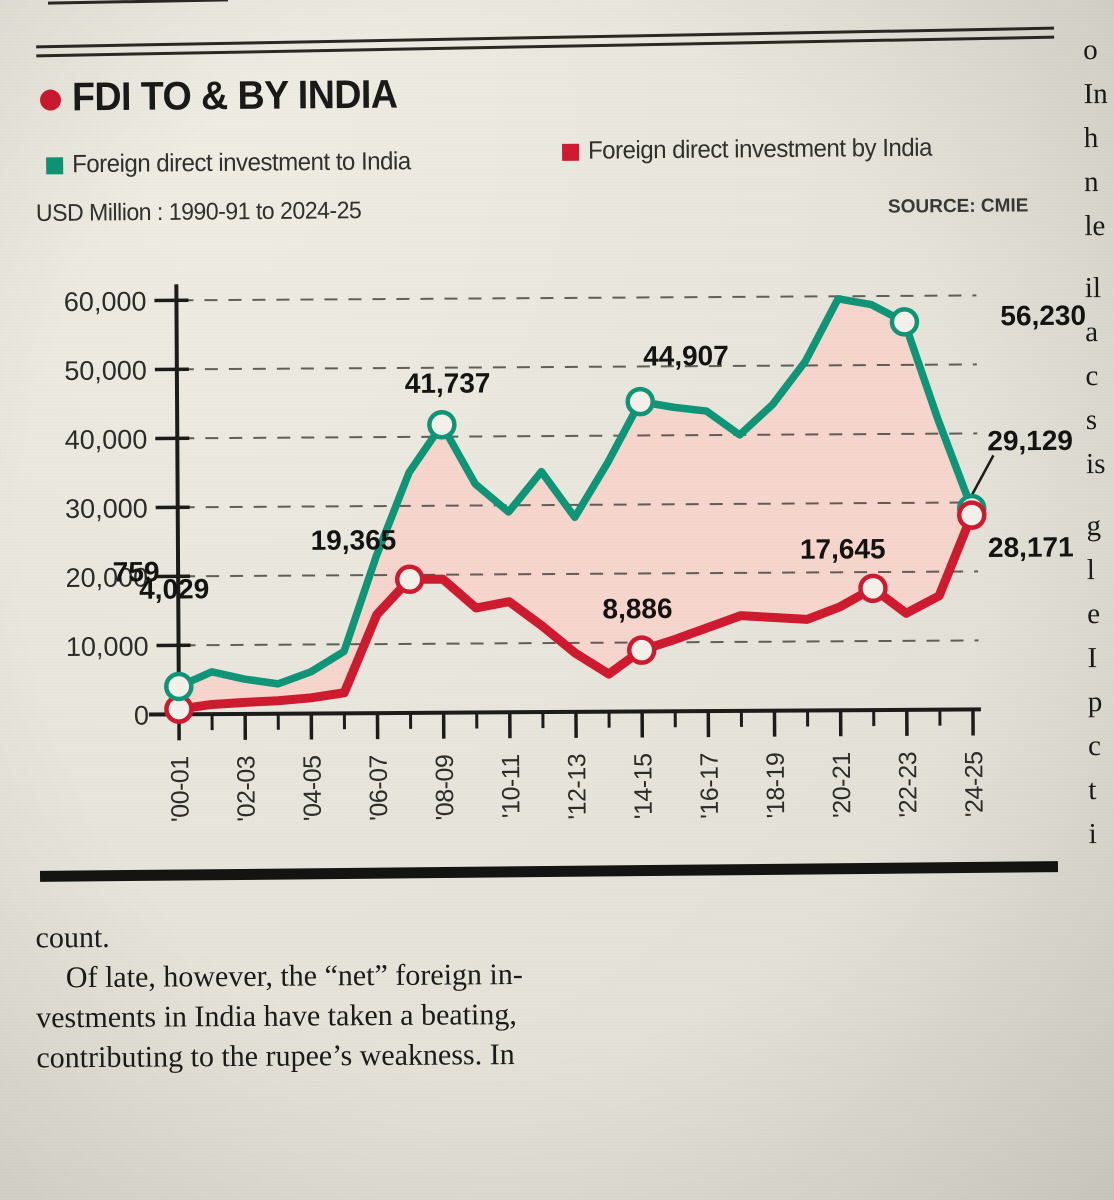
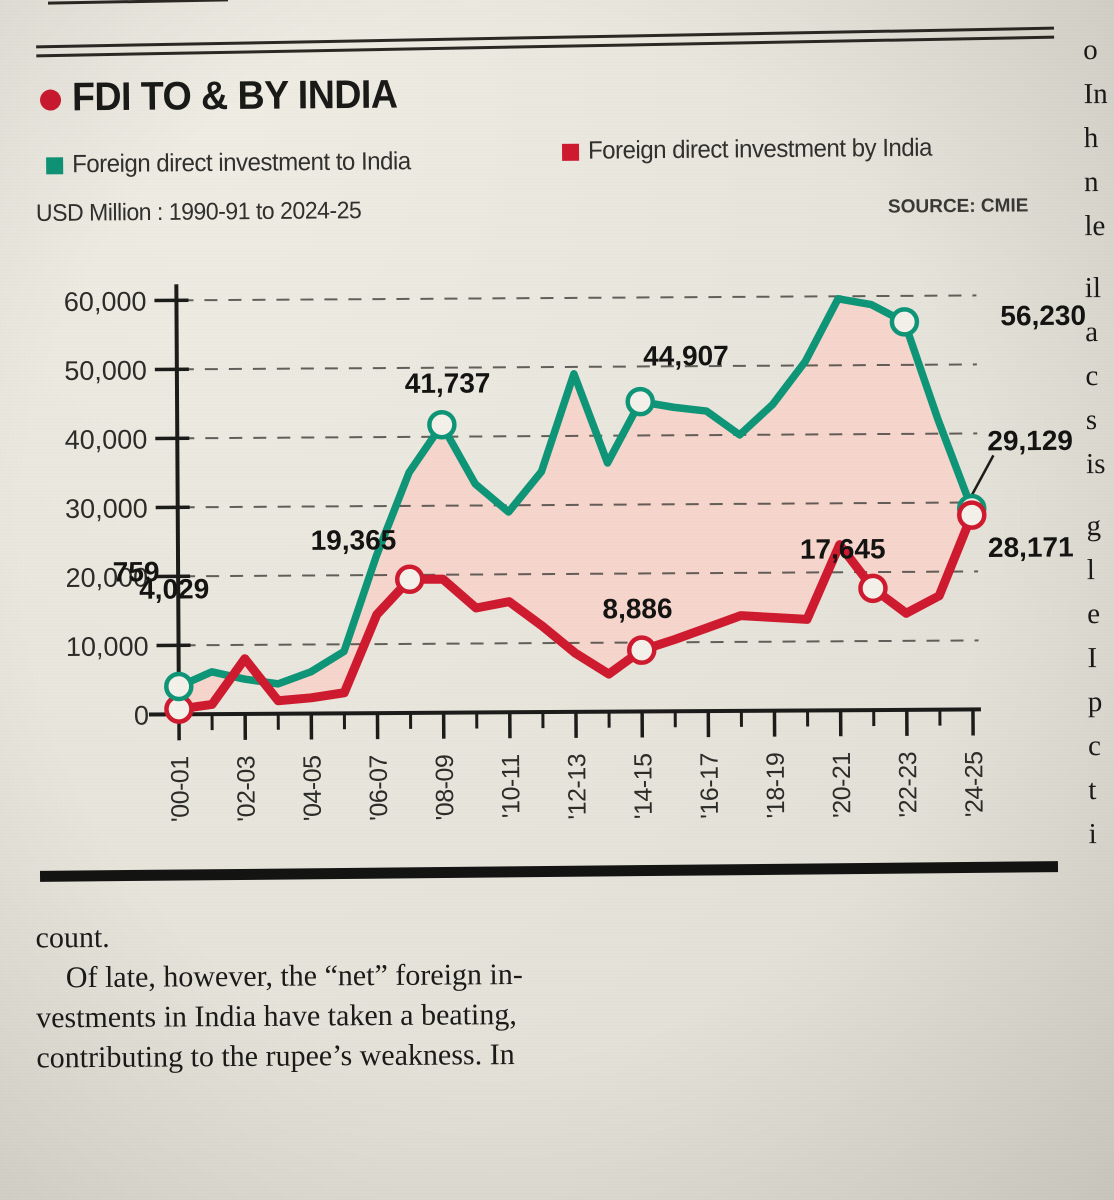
Foreign direct investment by India/'02-03: 2000 -> 8000
Foreign direct investment to India/'12-13: 28000 -> 49000
Foreign direct investment by India/'20-21: 15000 -> 24000
